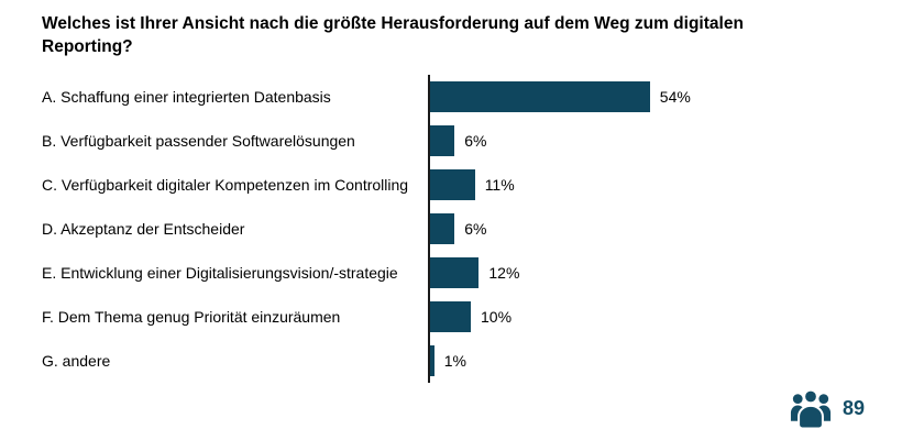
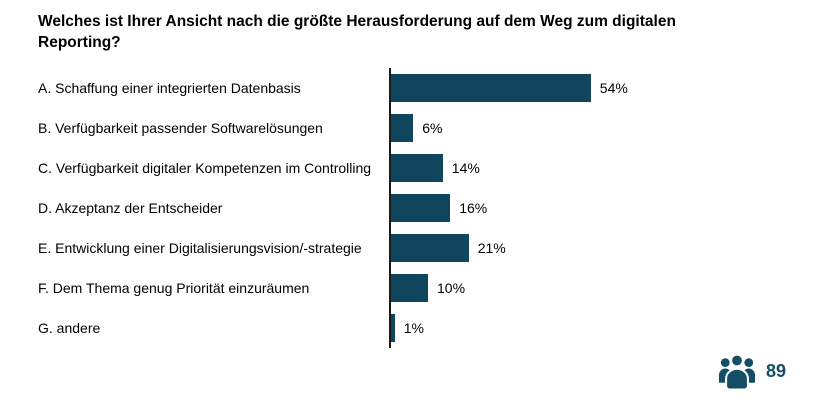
C. Verfügbarkeit digitaler Kompetenzen im Controlling: 11% -> 14%
D. Akzeptanz der Entscheider: 6% -> 16%
E. Entwicklung einer Digitalisierungsvision/-strategie: 12% -> 21%
